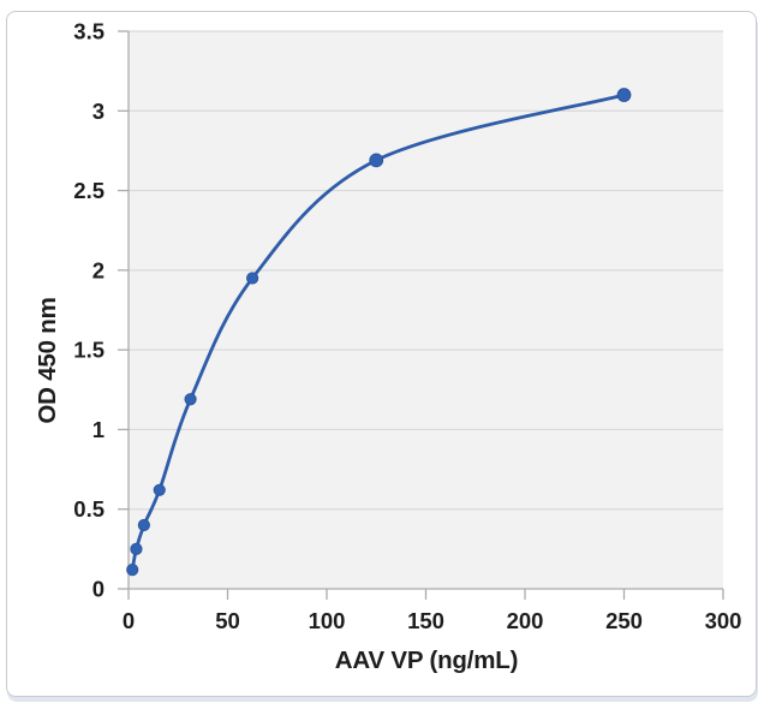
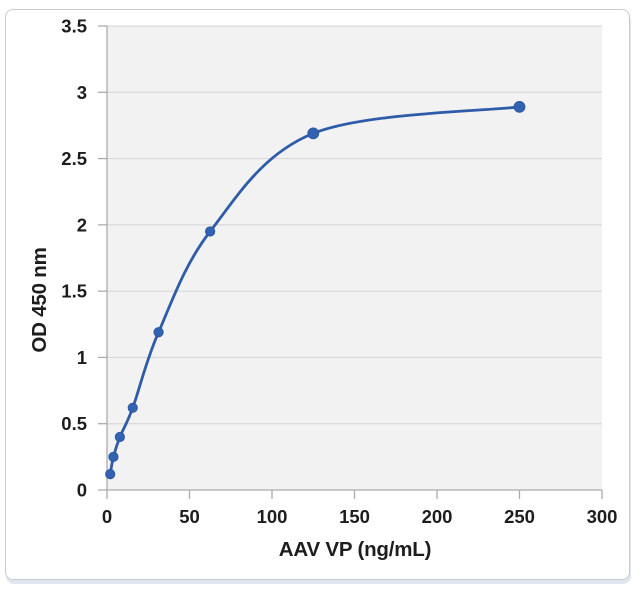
250: 3.10 -> 2.89
